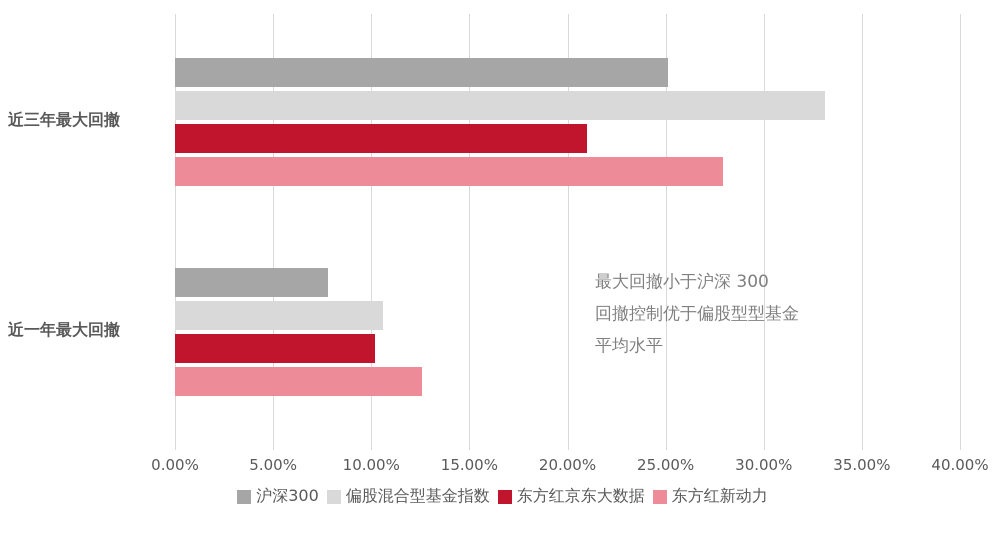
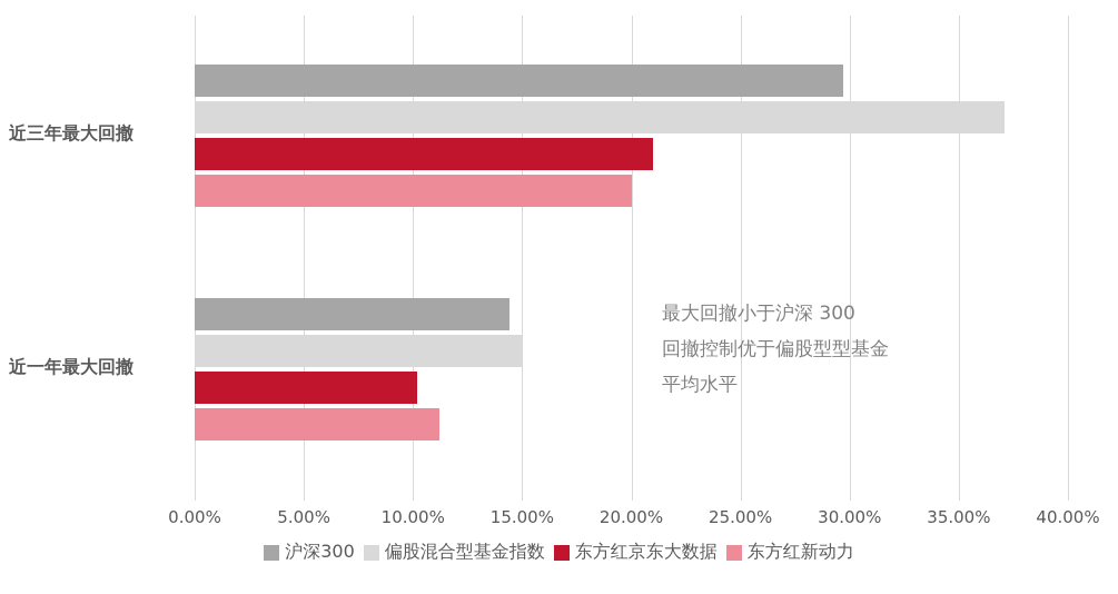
沪深300/近三年最大回撤: 25.1% -> 29.7%
偏股混合型基金指数/近三年最大回撤: 33.1% -> 37.1%
东方红新动力/近三年最大回撤: 27.9% -> 20.0%
沪深300/近一年最大回撤: 7.8% -> 14.4%
偏股混合型基金指数/近一年最大回撤: 10.6% -> 15.0%
东方红新动力/近一年最大回撤: 12.6% -> 11.2%
